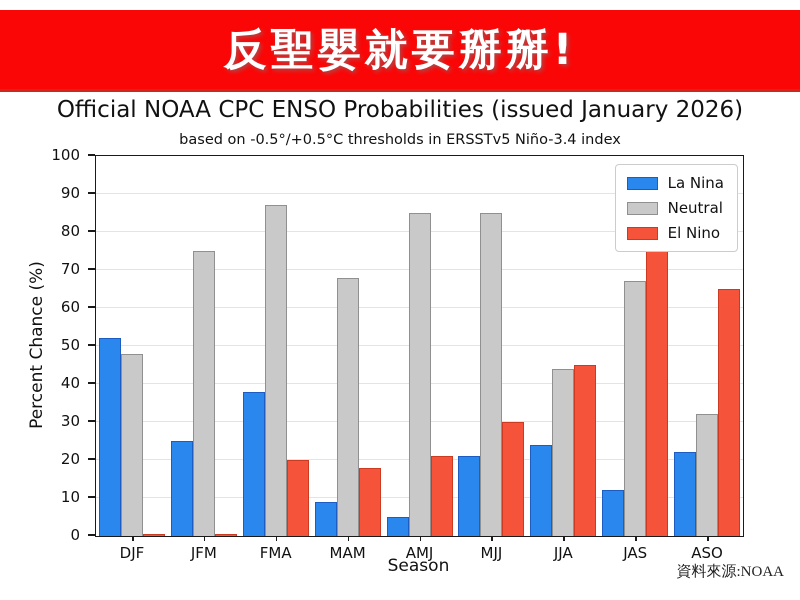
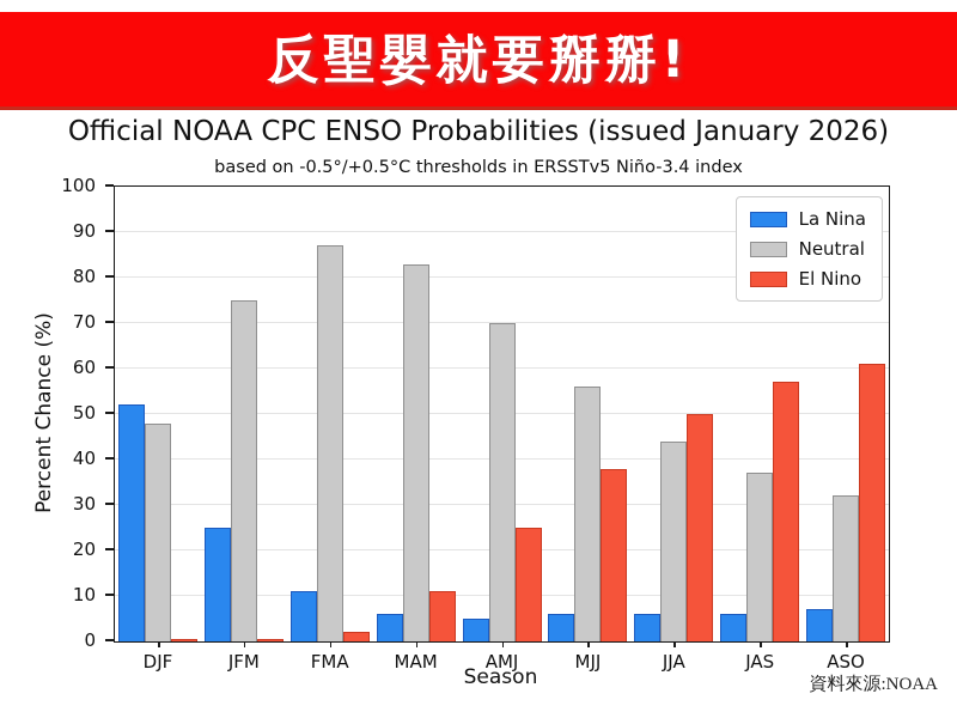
La Nina/FMA: 38 -> 11
El Nino/FMA: 20 -> 2
La Nina/MAM: 9 -> 6
Neutral/MAM: 68 -> 83
El Nino/MAM: 18 -> 11
Neutral/AMJ: 85 -> 70
El Nino/AMJ: 21 -> 25
La Nina/MJJ: 21 -> 6
Neutral/MJJ: 85 -> 56
El Nino/MJJ: 30 -> 38
La Nina/JJA: 24 -> 6
El Nino/JJA: 45 -> 50
La Nina/JAS: 12 -> 6
Neutral/JAS: 67 -> 37
El Nino/JAS: 76 -> 57
La Nina/ASO: 22 -> 7
El Nino/ASO: 65 -> 61
